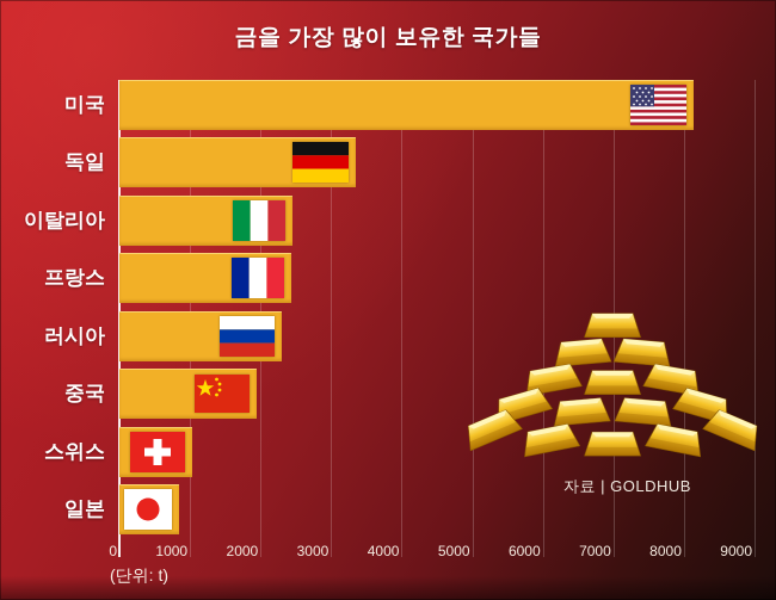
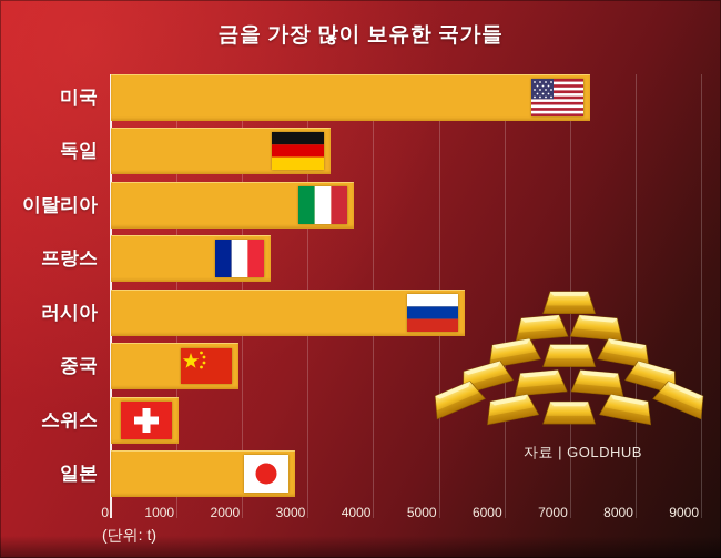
미국: 8100 -> 7300
이탈리아: 2500 -> 3700
러시아: 2300 -> 5400
일본: 800 -> 2800
